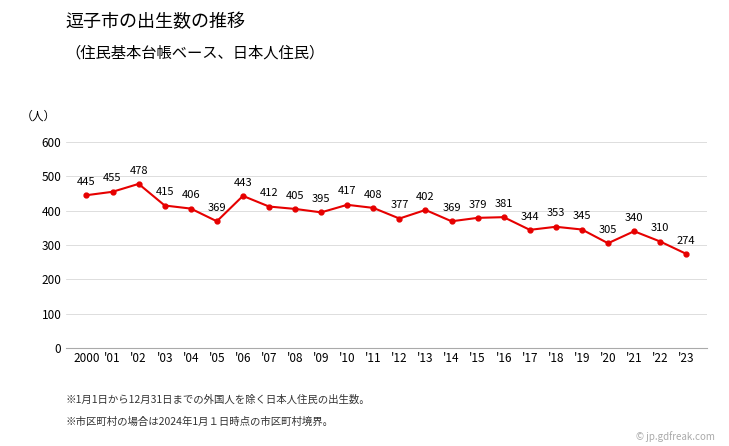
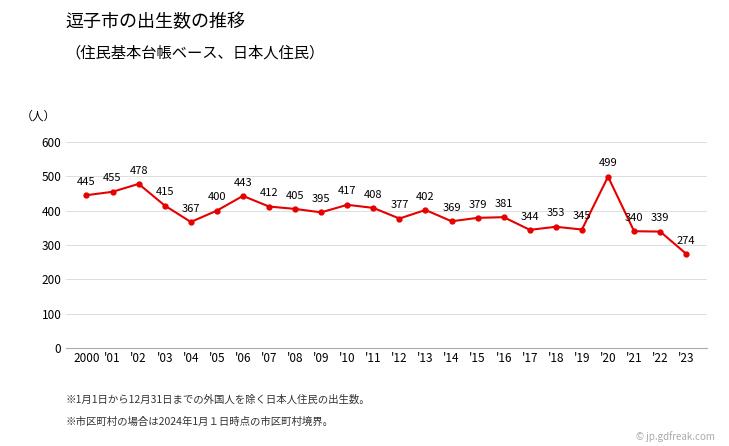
'04: 406 -> 367
'05: 369 -> 400
'20: 305 -> 499
'22: 310 -> 339
